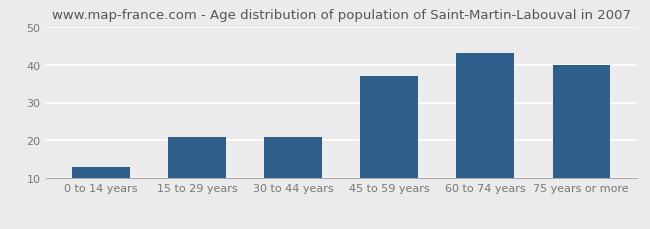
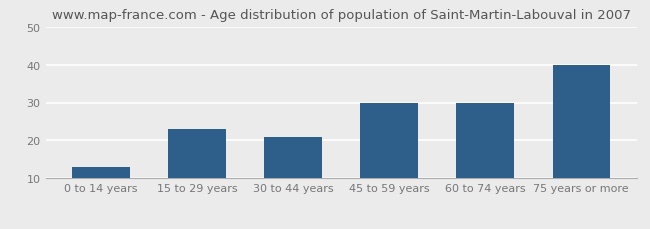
15 to 29 years: 21 -> 23
45 to 59 years: 37 -> 30
60 to 74 years: 43 -> 30
